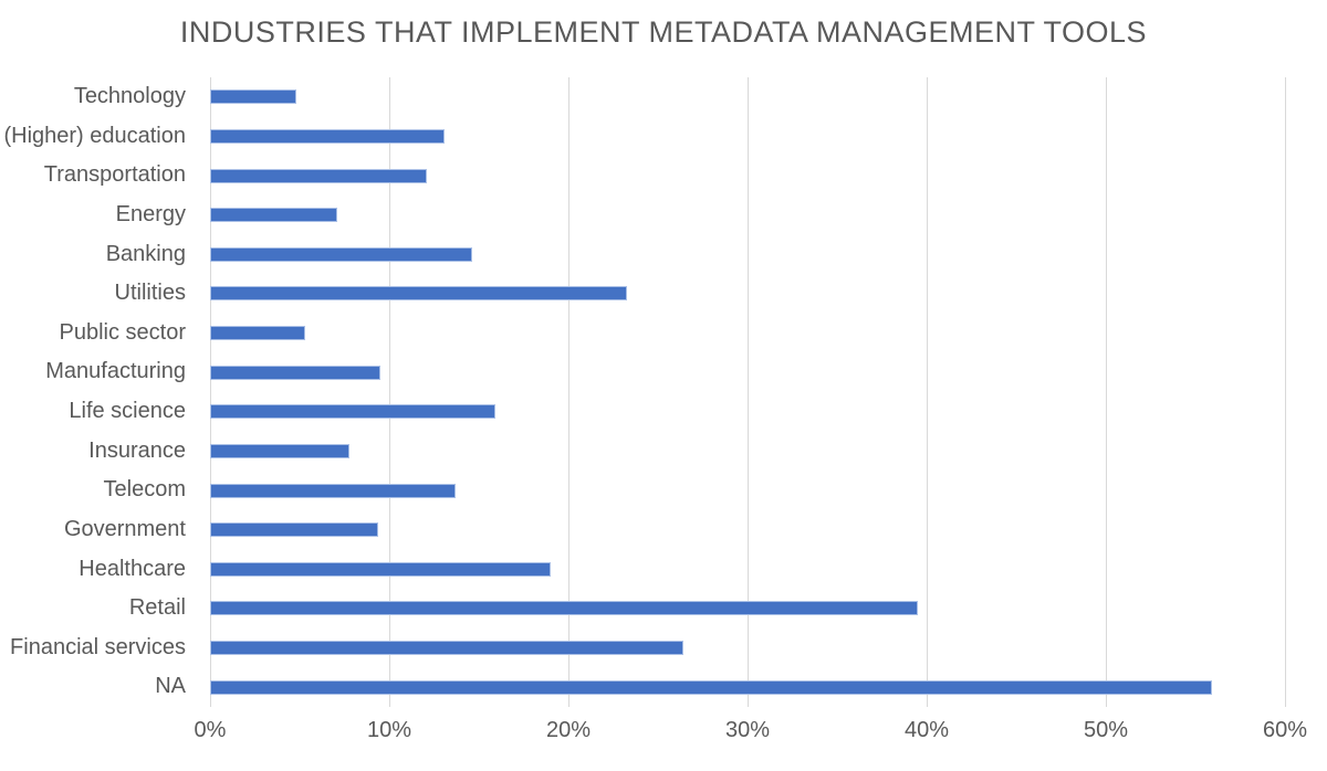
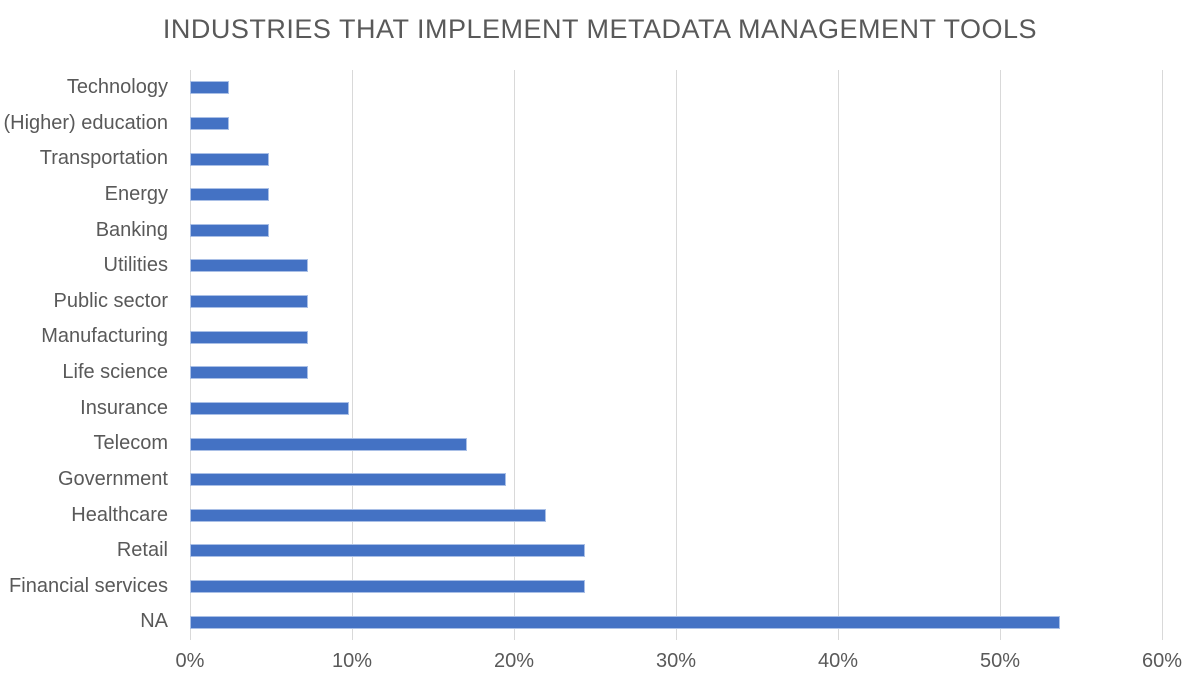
Technology: 4.8% -> 2.4%
(Higher) education: 13.1% -> 2.4%
Transportation: 12.1% -> 4.9%
Energy: 7.1% -> 4.9%
Banking: 14.6% -> 4.9%
Utilities: 23.3% -> 7.3%
Public sector: 5.3% -> 7.3%
Manufacturing: 9.5% -> 7.3%
Life science: 15.9% -> 7.3%
Insurance: 7.8% -> 9.8%
Telecom: 13.7% -> 17.1%
Government: 9.4% -> 19.5%
Healthcare: 19.0% -> 22.0%
Retail: 39.5% -> 24.4%
Financial services: 26.4% -> 24.4%
NA: 55.9% -> 53.7%
